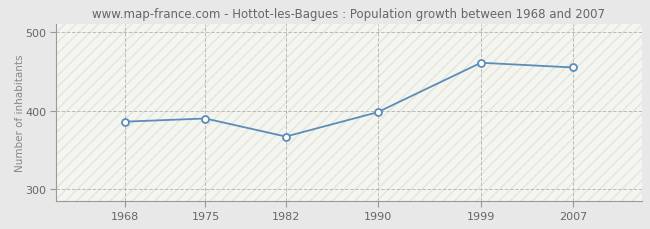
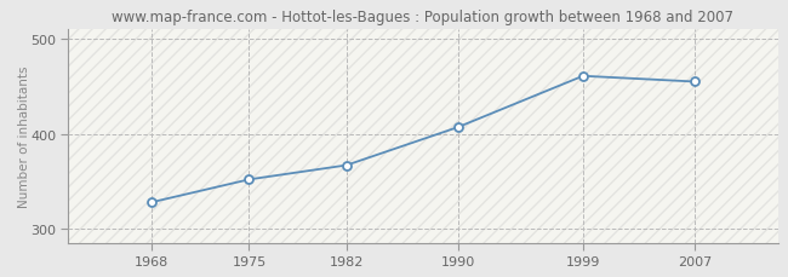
1968: 386 -> 328
1975: 390 -> 352
1990: 398 -> 407
